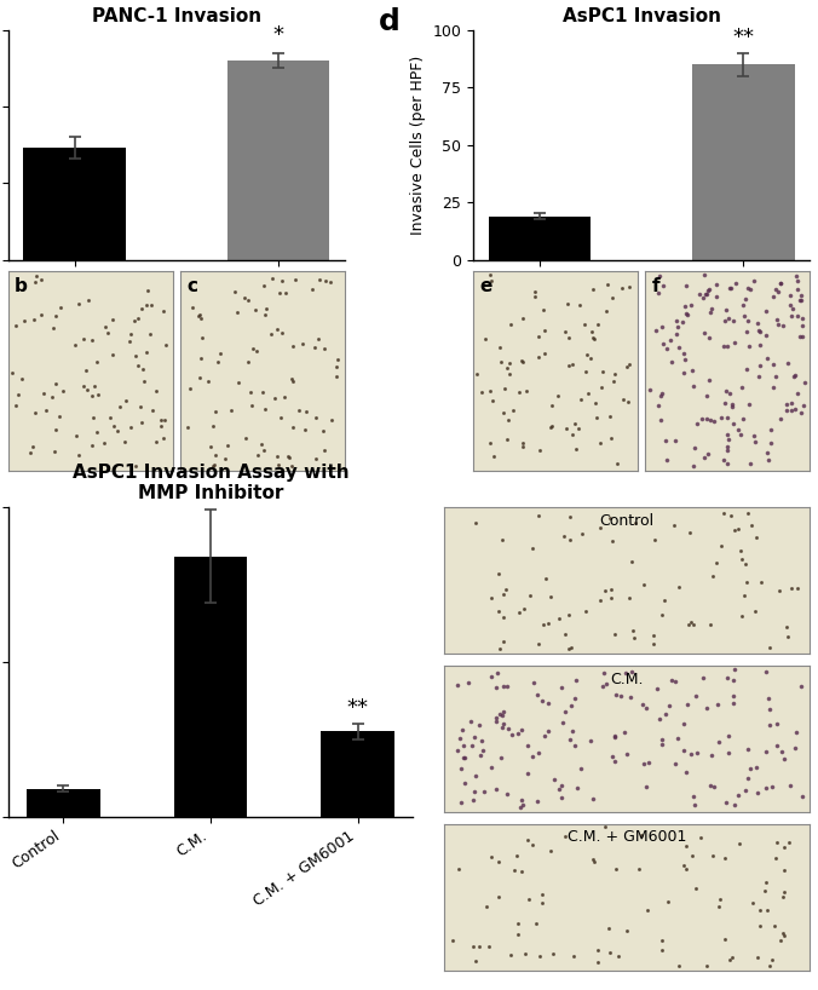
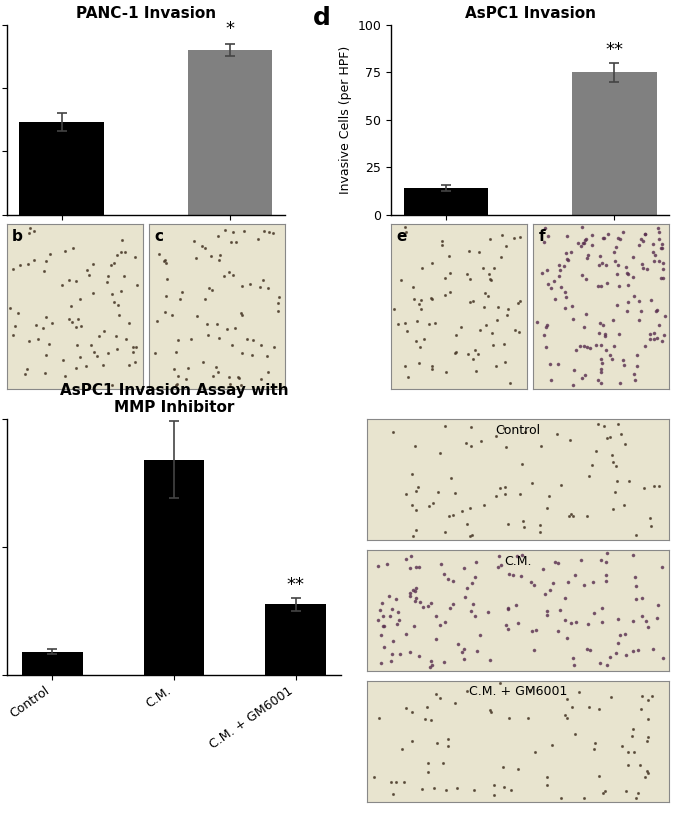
AsPC1 Invasion/Control: 19 -> 14
AsPC1 Invasion/C.M.: 85 -> 75
